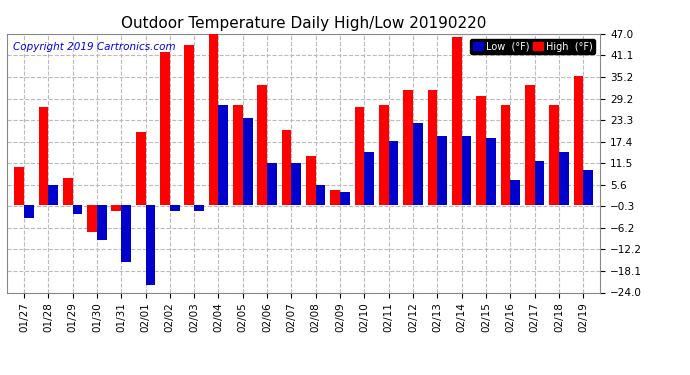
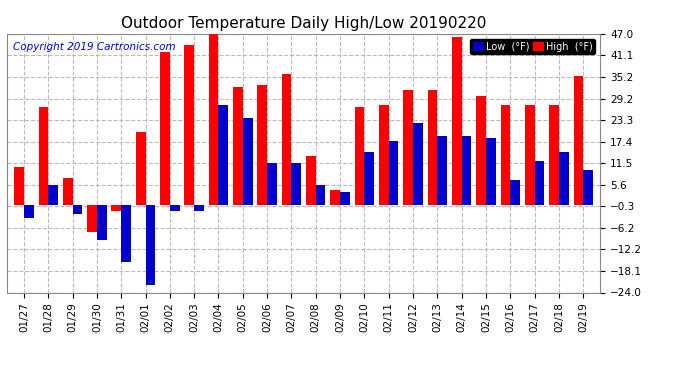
High (°F)/02/05: 27.5 -> 32.5
High (°F)/02/07: 20.5 -> 36.0
High (°F)/02/17: 33.0 -> 27.5
